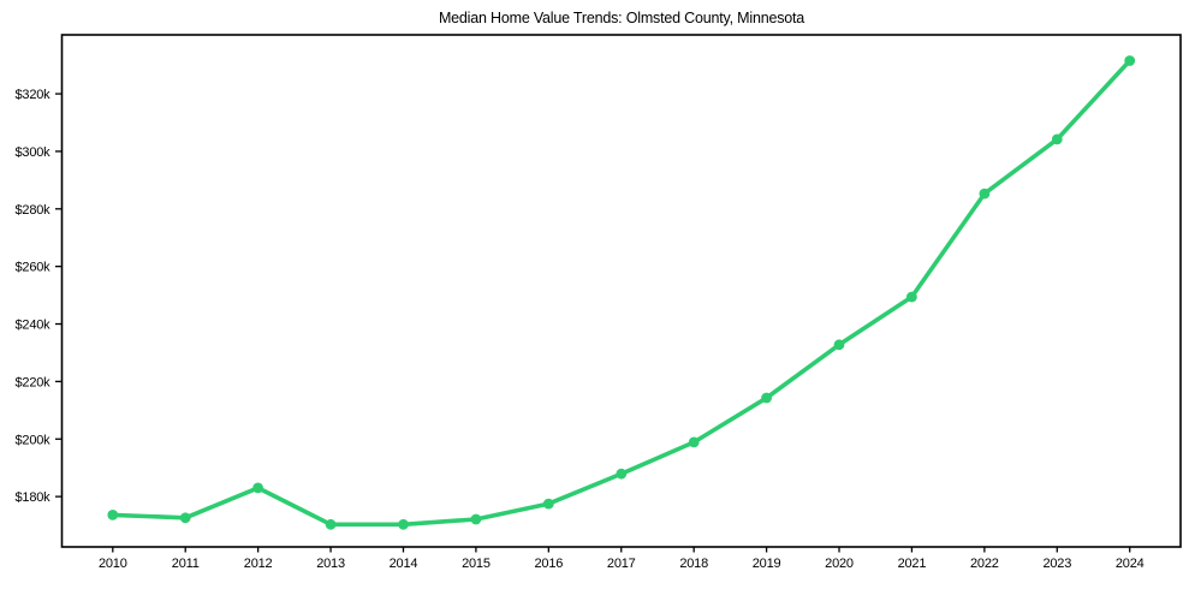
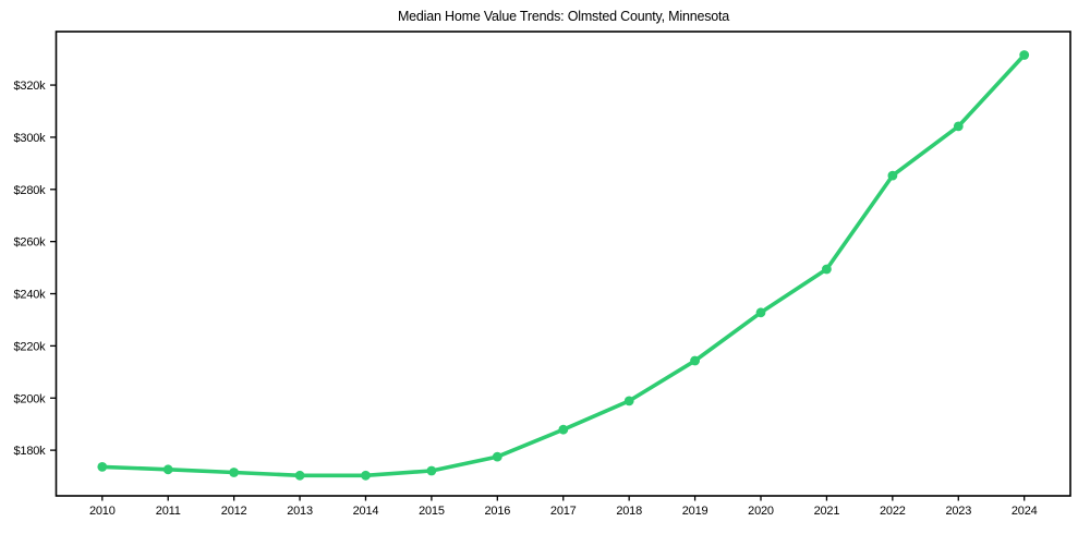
2012: $183k -> $172k
